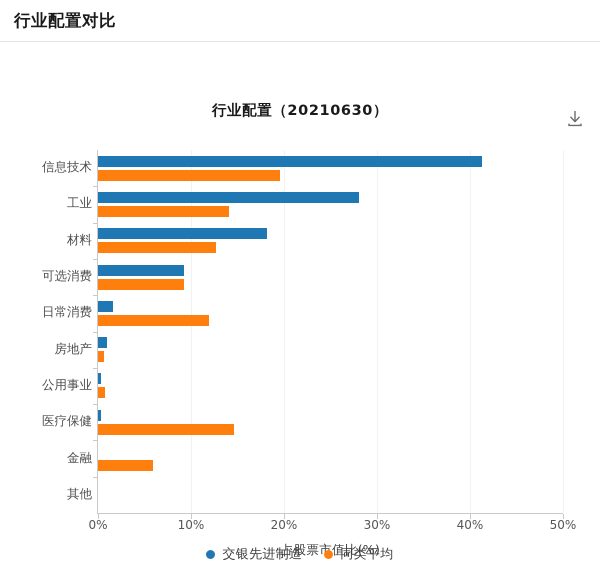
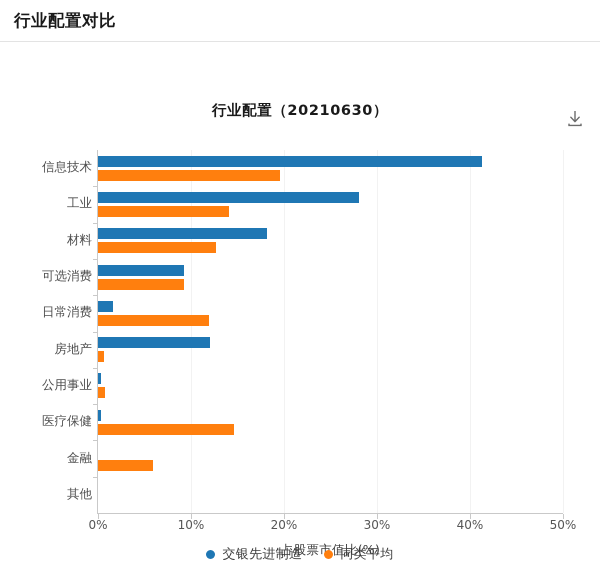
交银先进制造/房地产: 1% -> 12%
